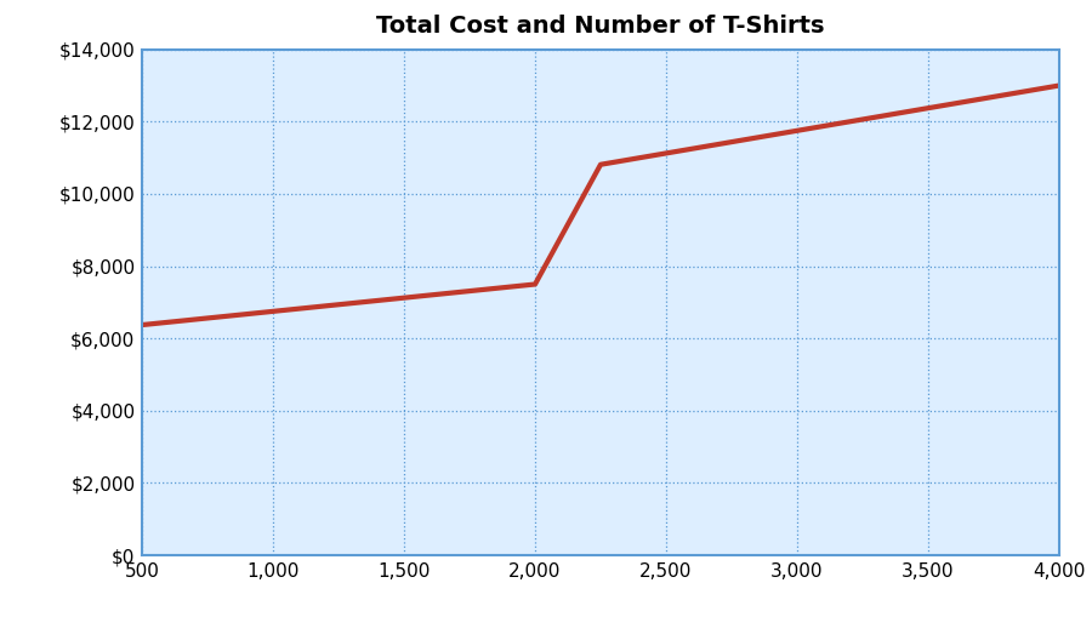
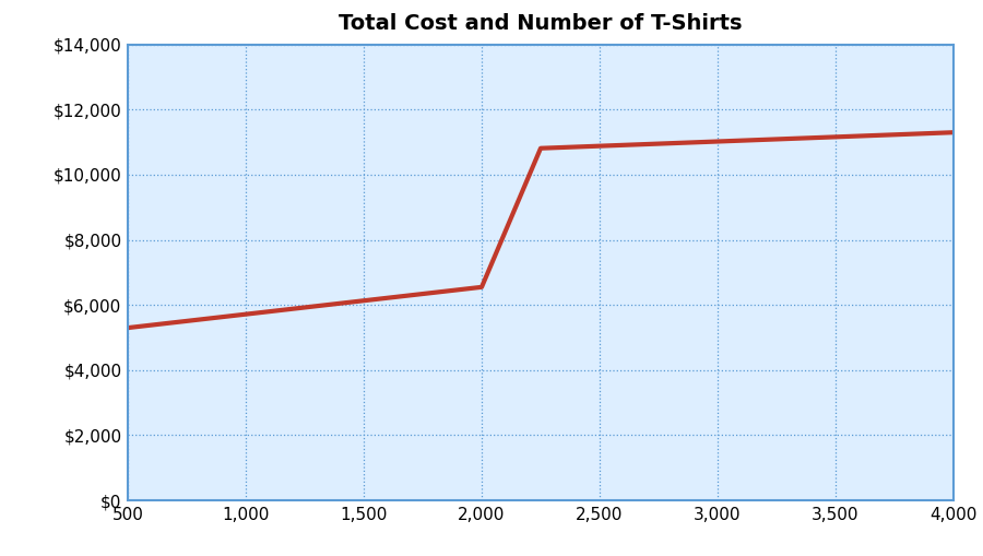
500: $6,380 -> $5,300
2,000: $7,500 -> $6,550
4,000: $13,000 -> $11,300
